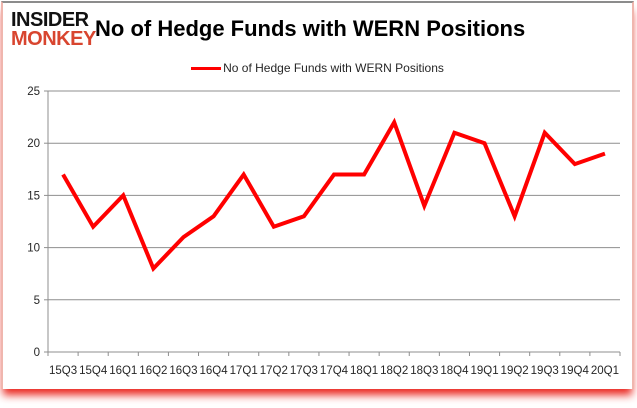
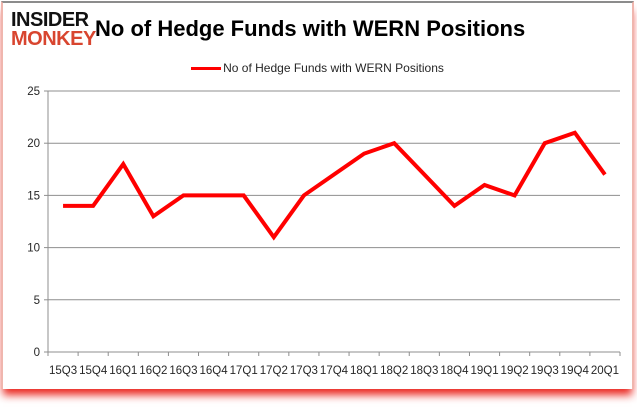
15Q3: 17 -> 14
15Q4: 12 -> 14
16Q1: 15 -> 18
16Q2: 8 -> 13
16Q3: 11 -> 15
16Q4: 13 -> 15
17Q1: 17 -> 15
17Q2: 12 -> 11
17Q3: 13 -> 15
18Q1: 17 -> 19
18Q2: 22 -> 20
18Q3: 14 -> 17
18Q4: 21 -> 14
19Q1: 20 -> 16
19Q2: 13 -> 15
19Q3: 21 -> 20
19Q4: 18 -> 21
20Q1: 19 -> 17
